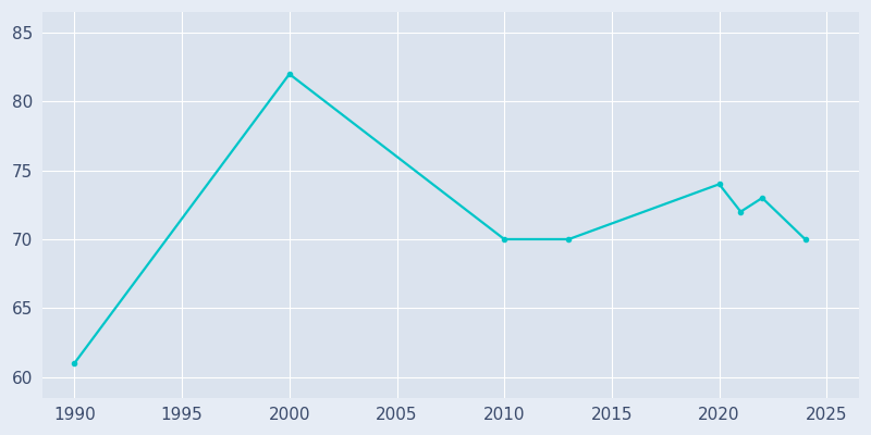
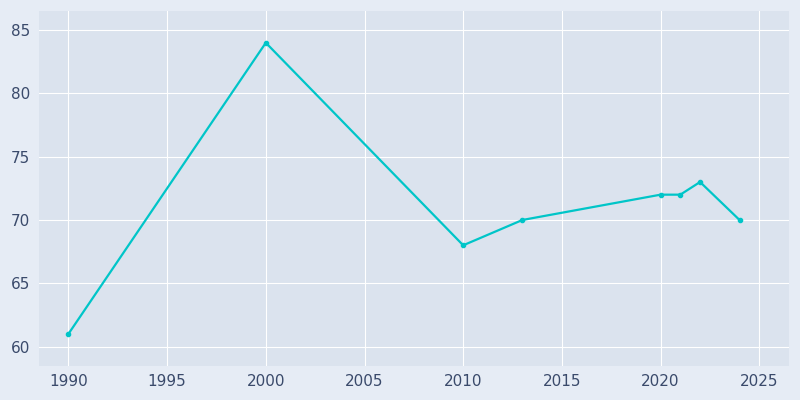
2000: 82 -> 84
2010: 70 -> 68
2020: 74 -> 72
